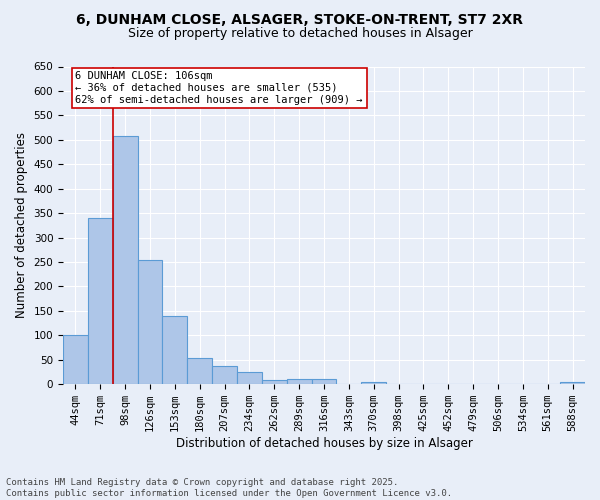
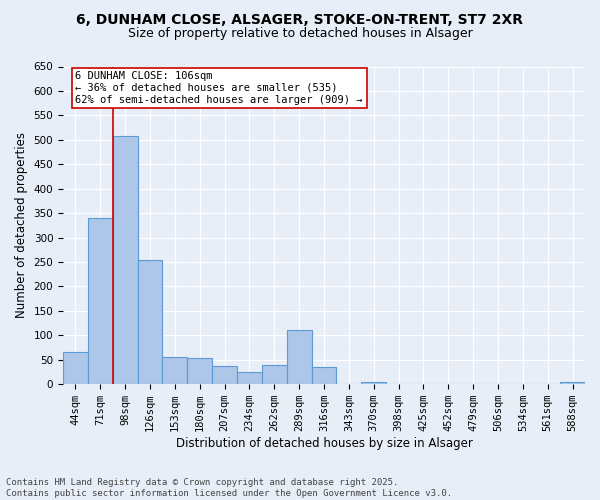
44sqm: 100 -> 65
153sqm: 140 -> 55
262sqm: 8 -> 40
289sqm: 10 -> 110
316sqm: 10 -> 35
